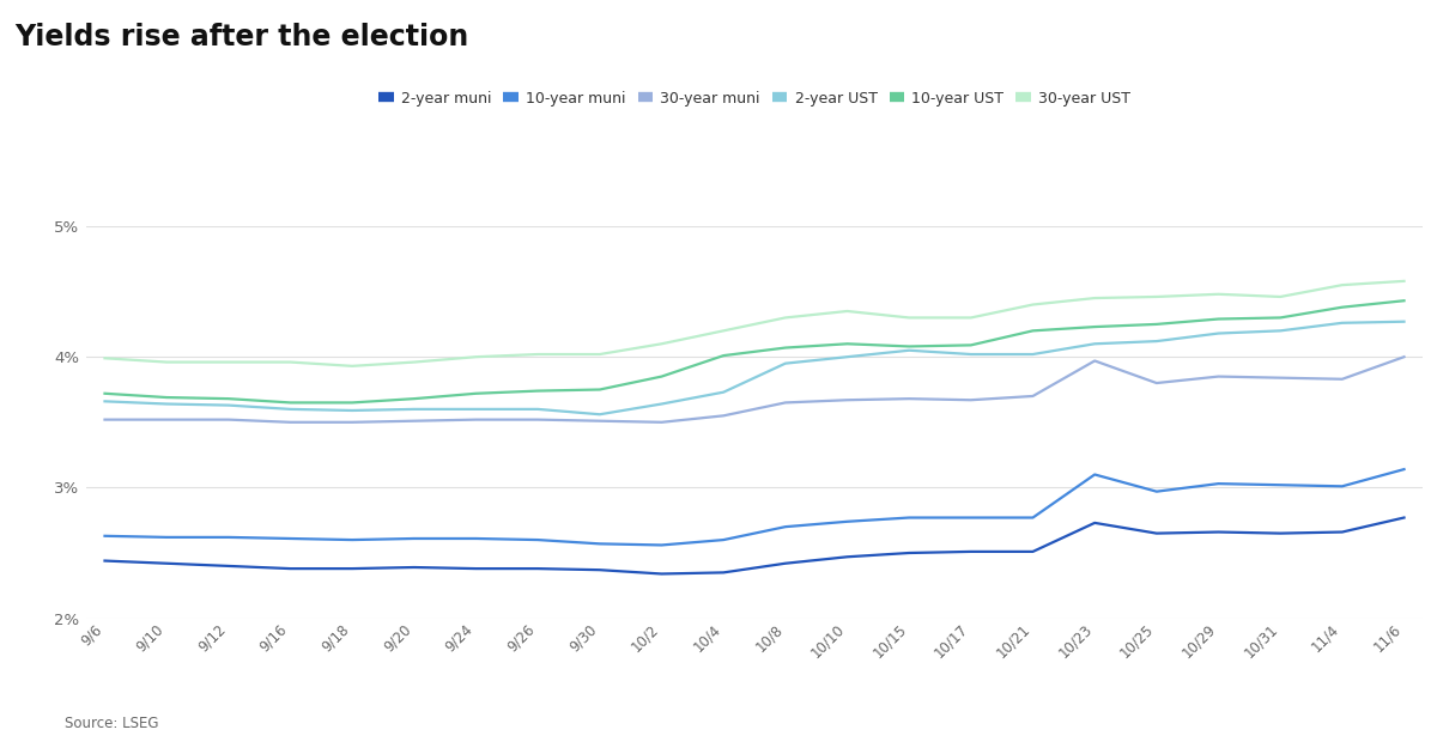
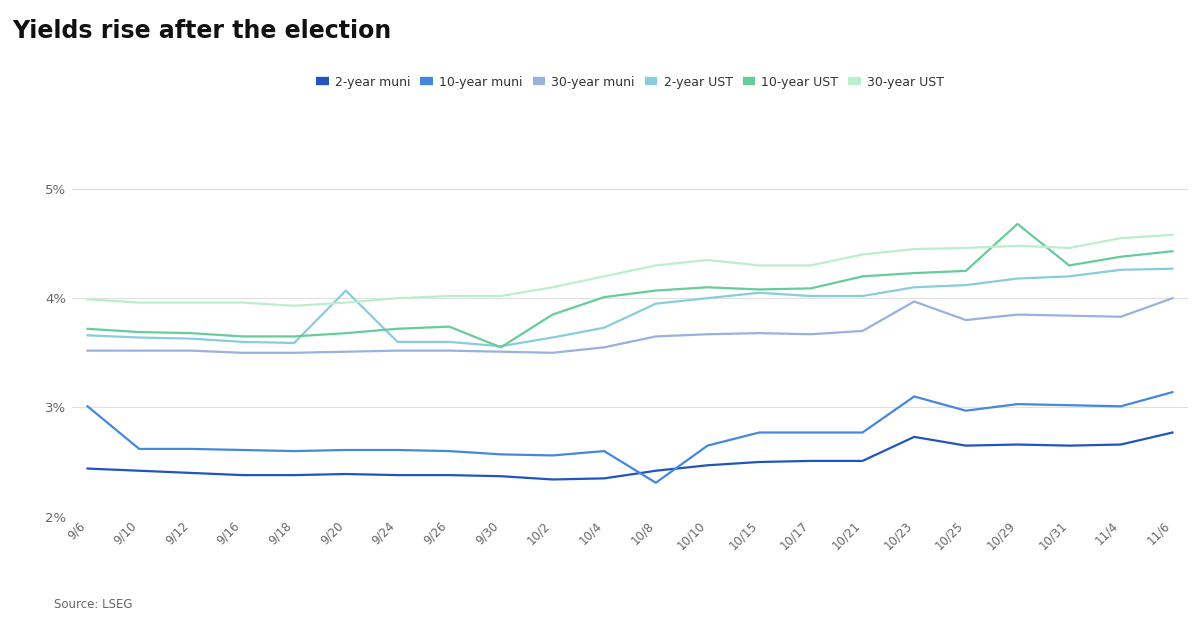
10-year muni/9/6: 2.63% -> 3.01%
2-year UST/9/20: 3.60% -> 4.07%
10-year UST/9/30: 3.75% -> 3.55%
10-year muni/10/8: 2.70% -> 2.31%
10-year muni/10/10: 2.74% -> 2.65%
10-year UST/10/29: 4.29% -> 4.68%
